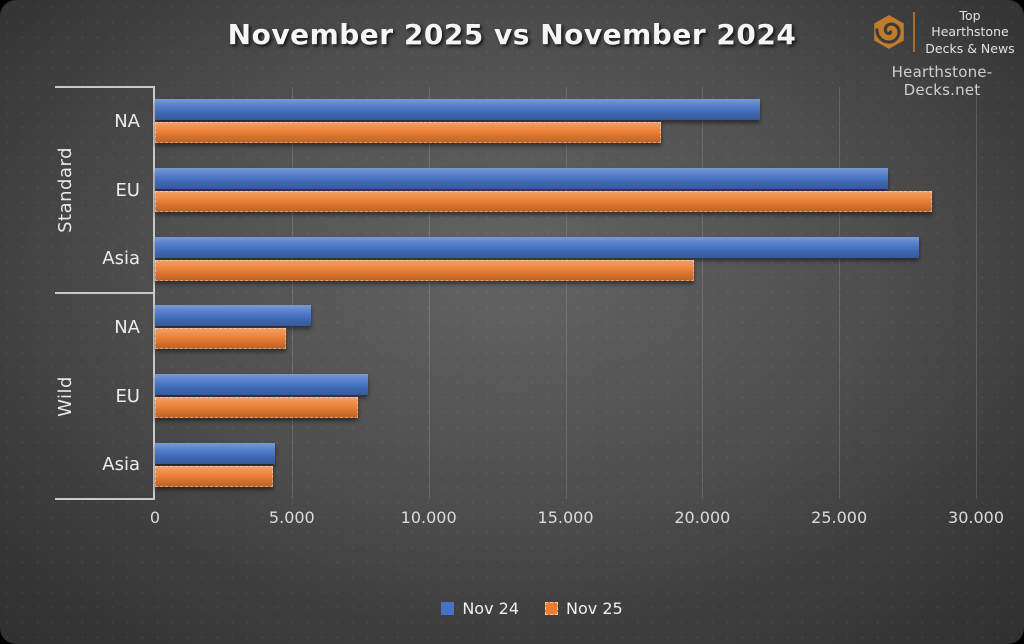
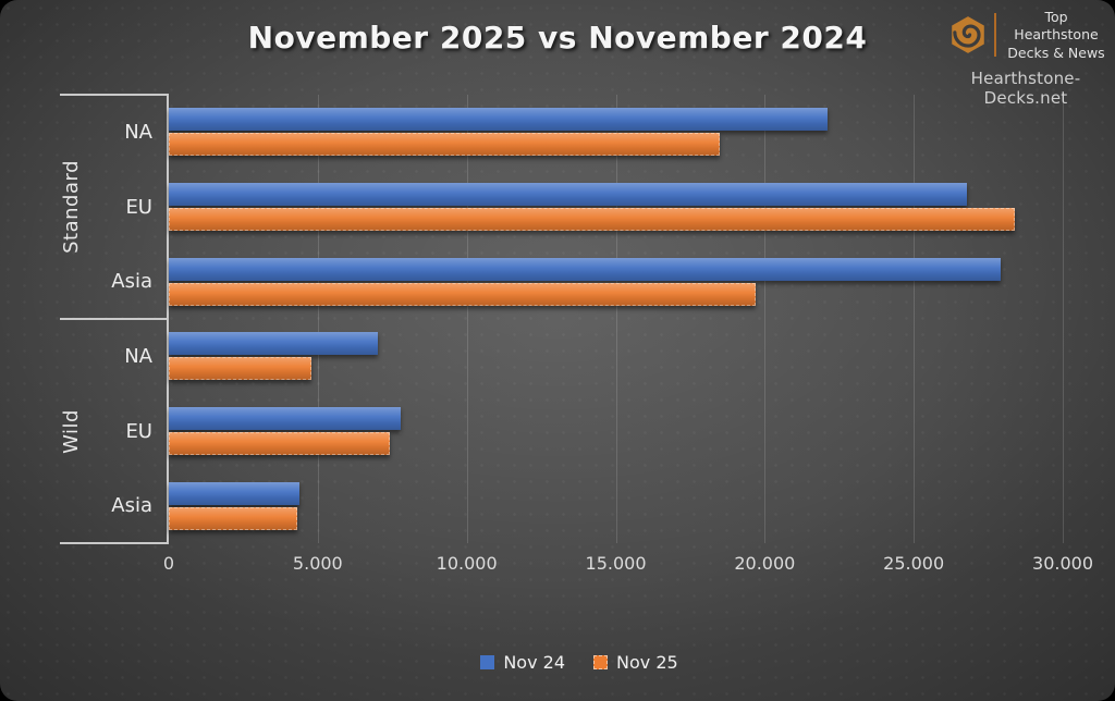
Nov 24/Wild NA: 5700 -> 7000
